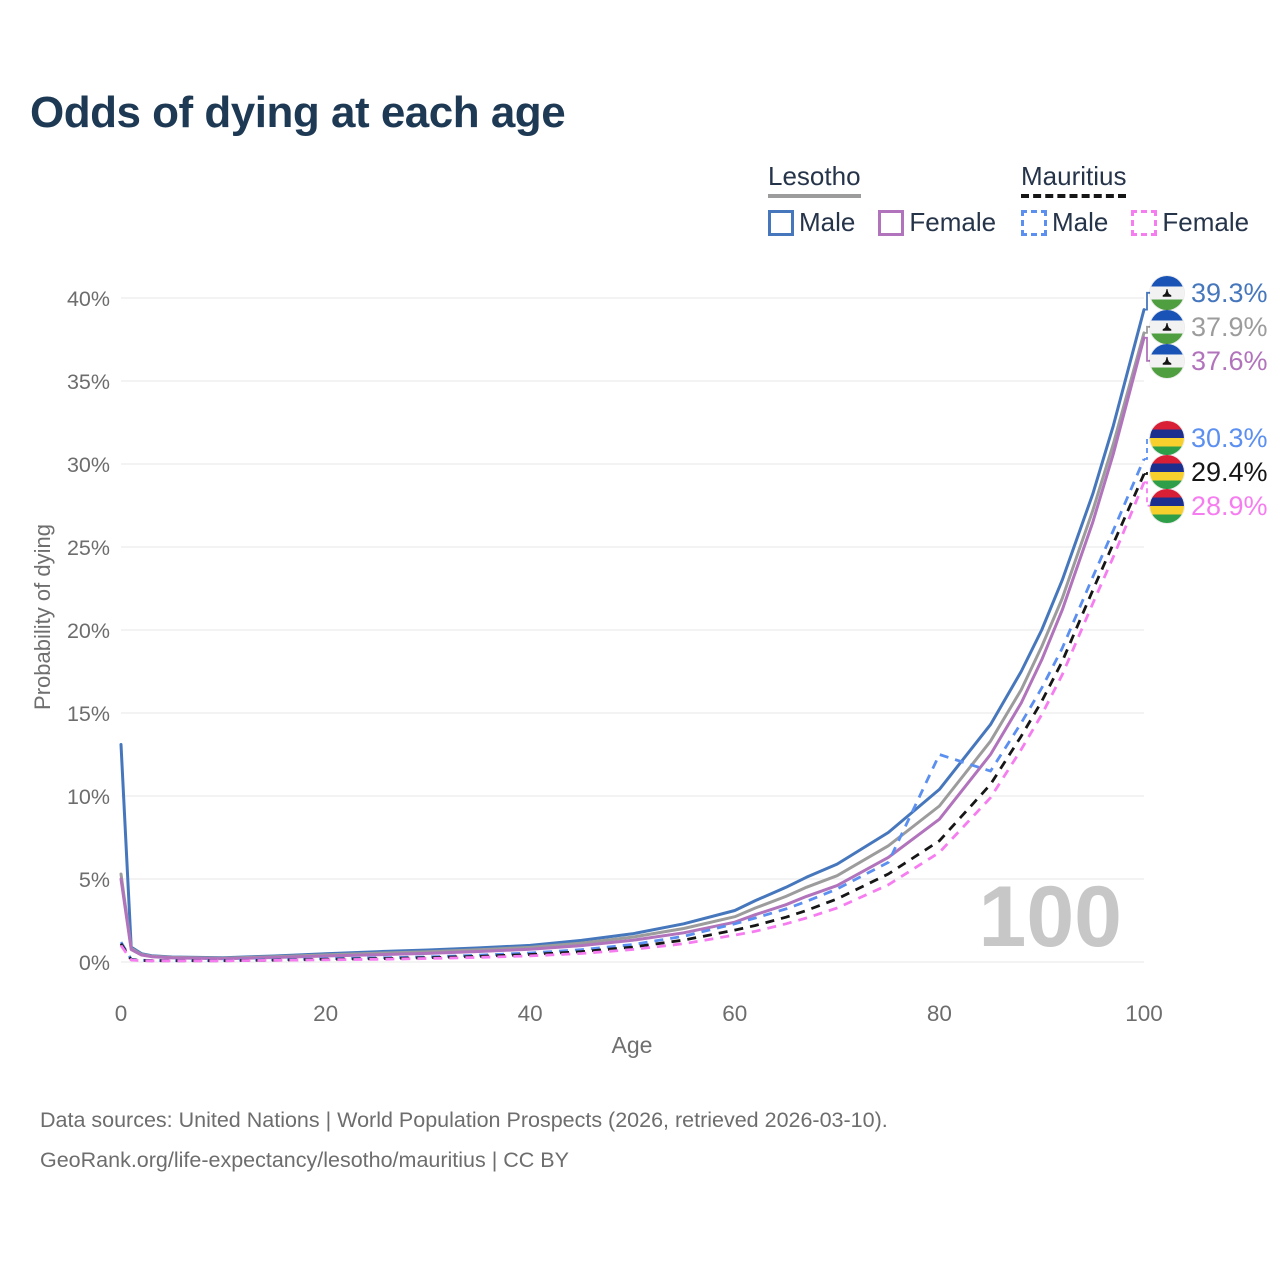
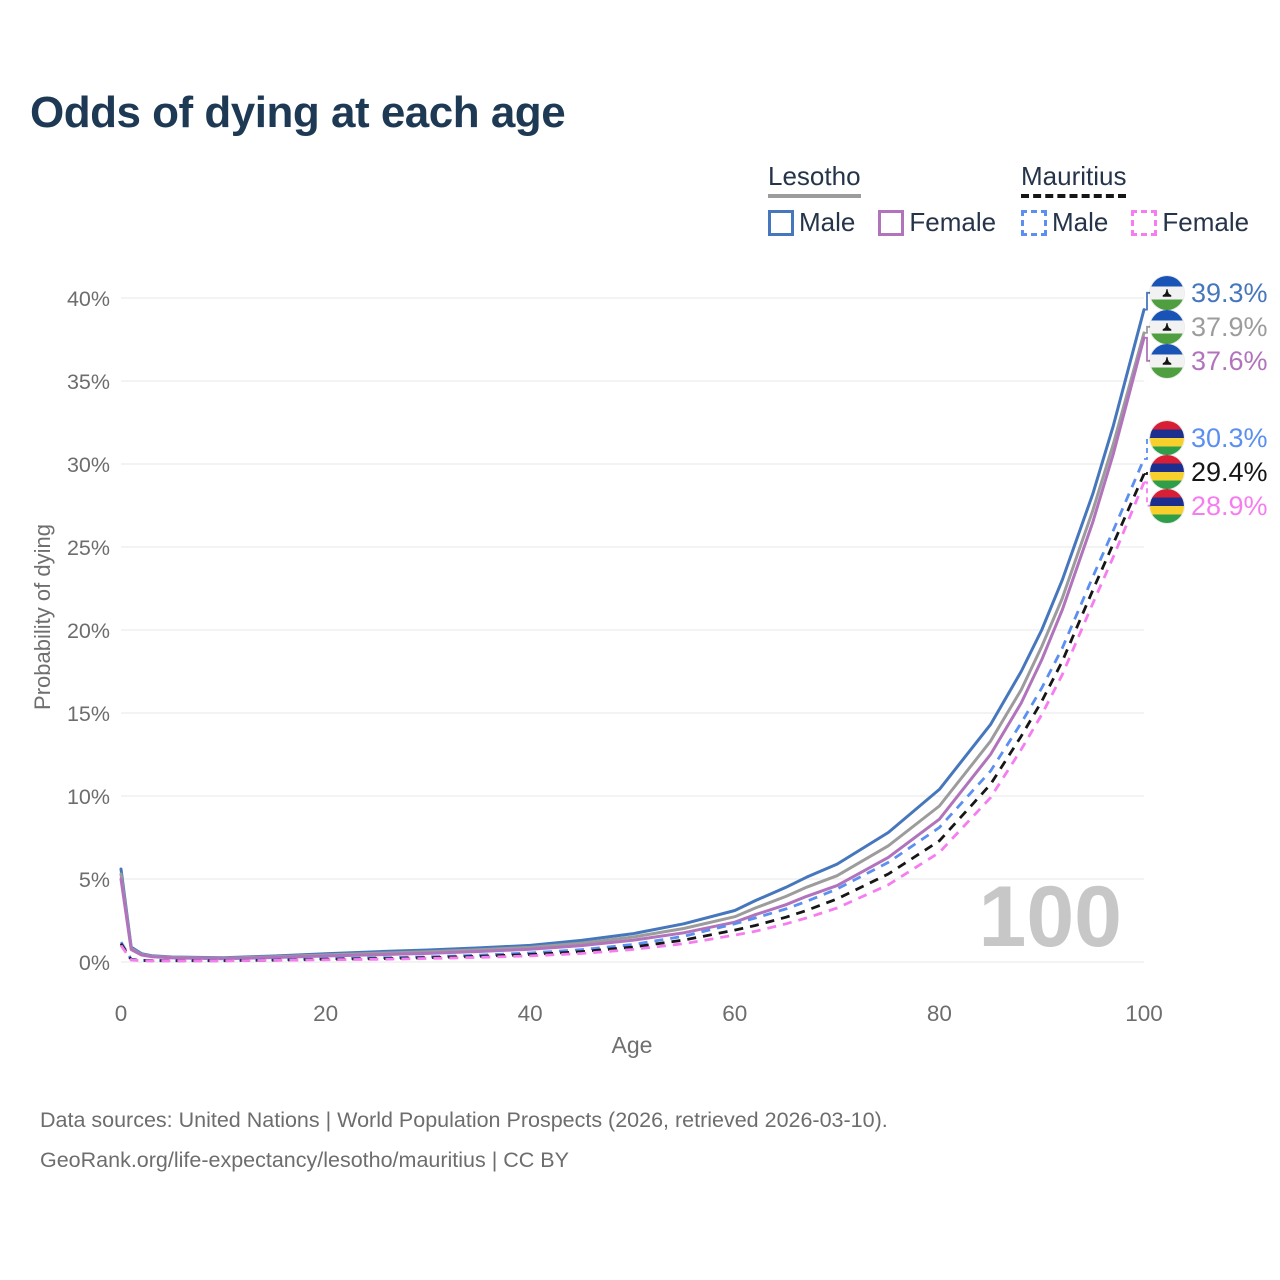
Lesotho Male/0: 13.1% -> 5.6%
Mauritius Male/80: 12.5% -> 8.1%
